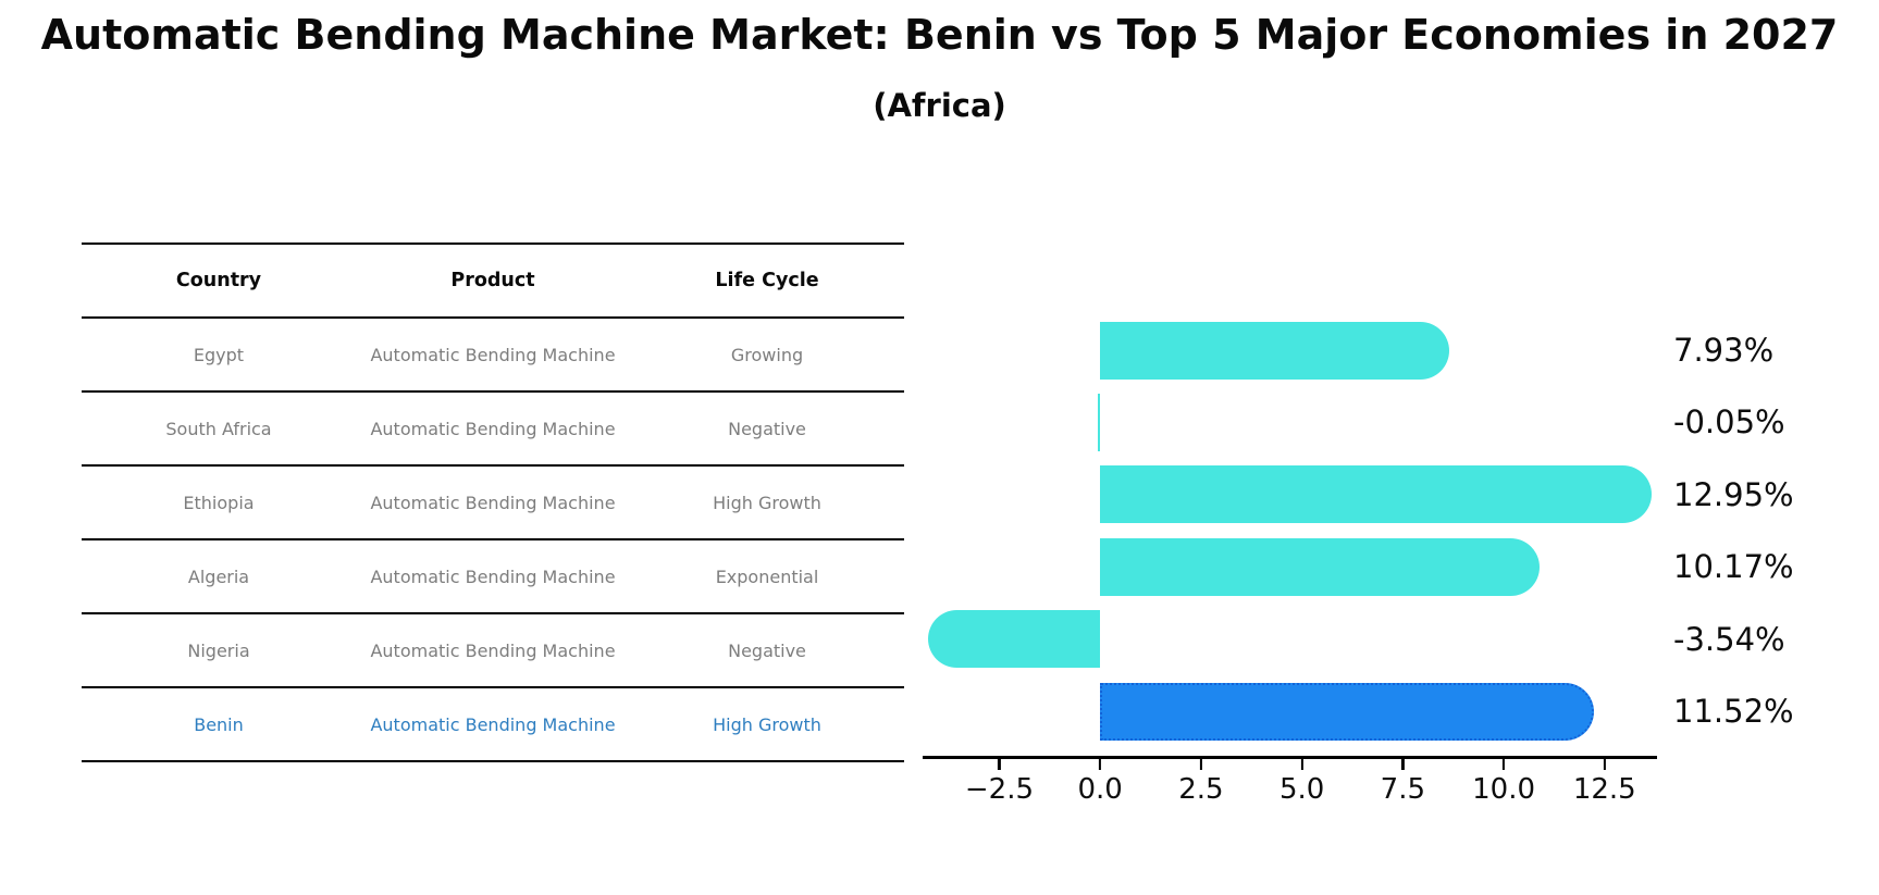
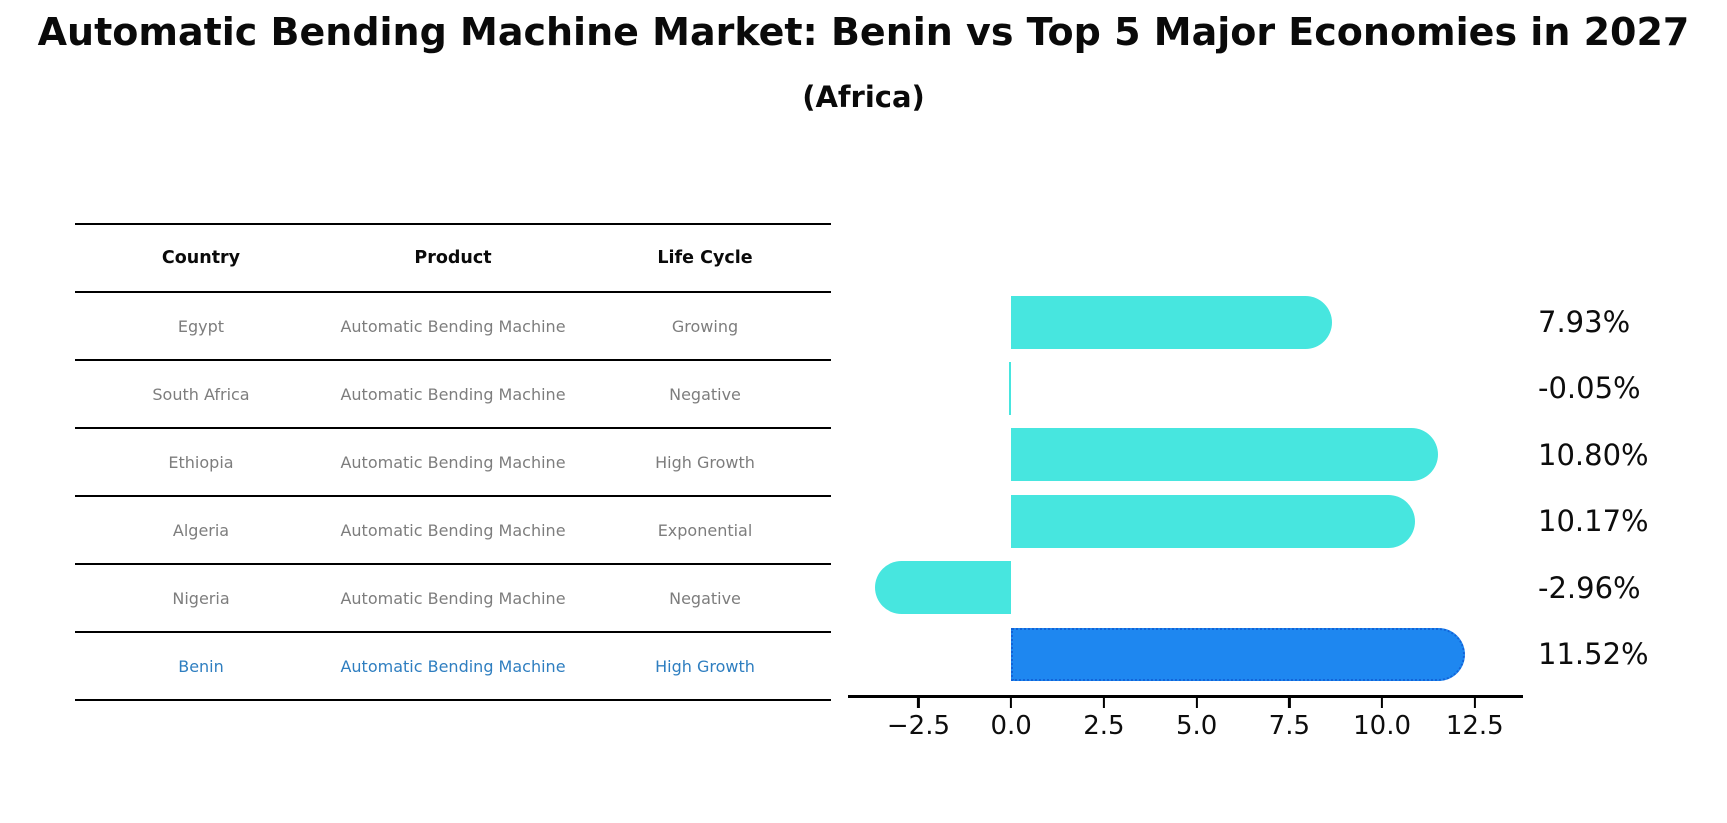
Ethiopia: 12.95% -> 10.80%
Nigeria: -3.54% -> -2.96%
